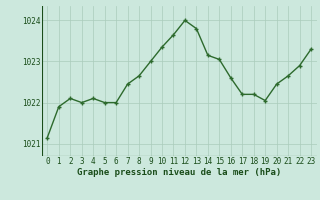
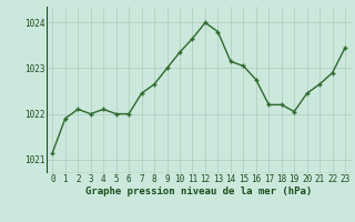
16: 1022.60 -> 1022.75
23: 1023.30 -> 1023.45
